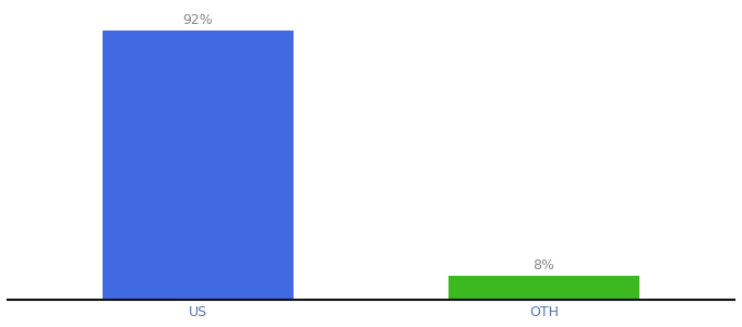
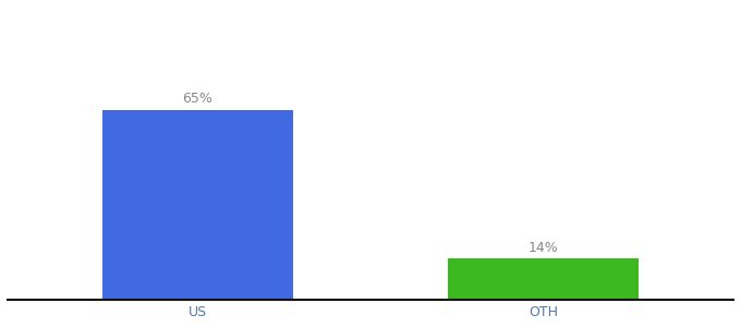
US: 92% -> 65%
OTH: 8% -> 14%
